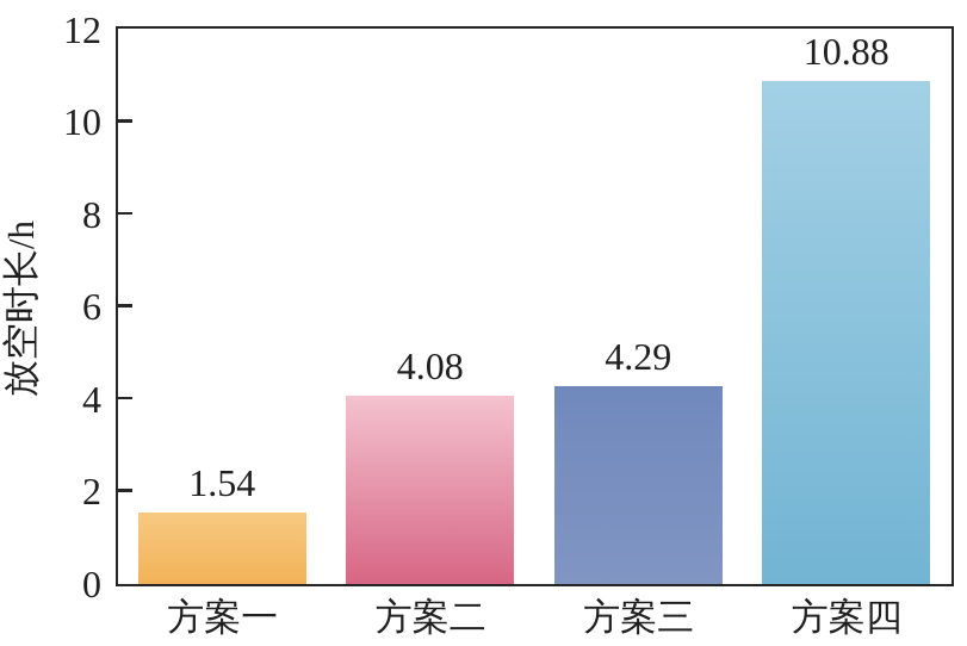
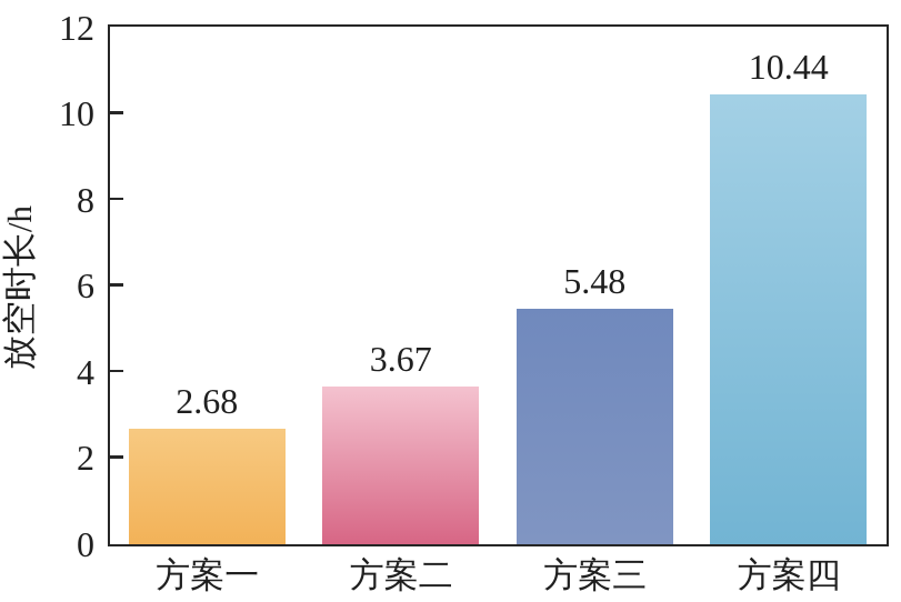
方案一: 1.54 -> 2.68
方案二: 4.08 -> 3.67
方案三: 4.29 -> 5.48
方案四: 10.88 -> 10.44
